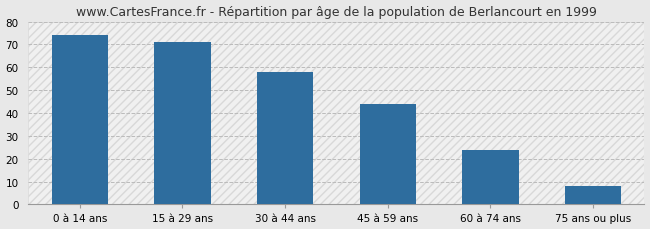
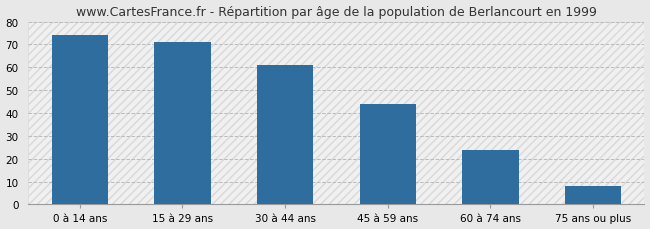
30 à 44 ans: 58 -> 61
